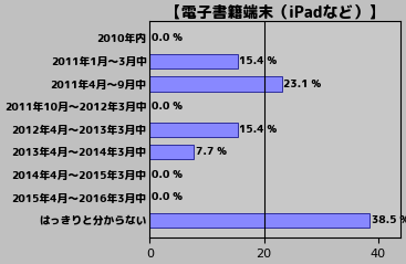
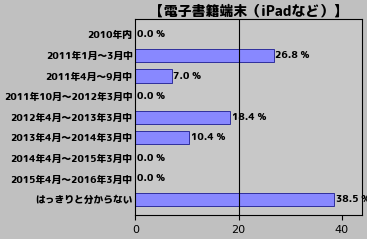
2011年1月～3月中: 15.4 -> 26.8
2011年4月～9月中: 23.1 -> 7.0
2012年4月～2013年3月中: 15.4 -> 18.4
2013年4月～2014年3月中: 7.7 -> 10.4
